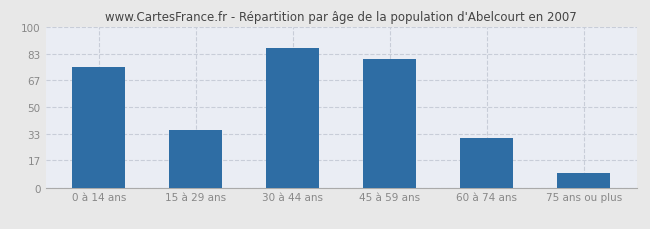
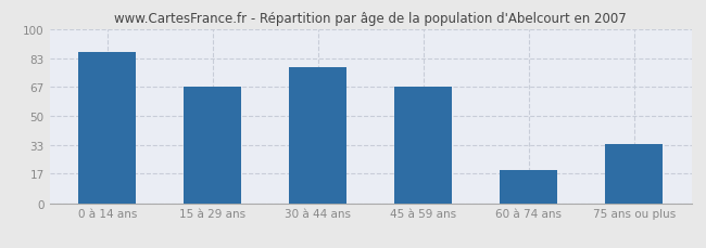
0 à 14 ans: 75 -> 87
15 à 29 ans: 36 -> 67
30 à 44 ans: 87 -> 78
45 à 59 ans: 80 -> 67
60 à 74 ans: 31 -> 19
75 ans ou plus: 9 -> 34
